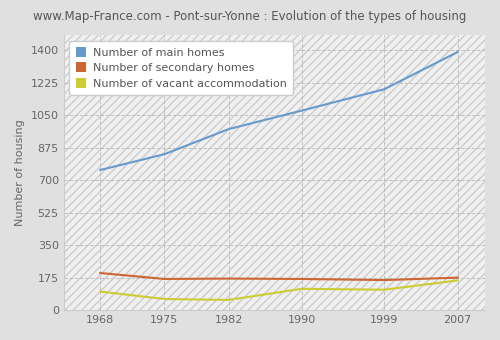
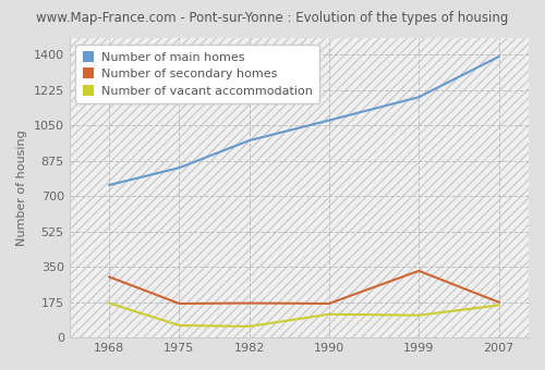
Number of secondary homes/1968: 200 -> 300
Number of vacant accommodation/1968: 100 -> 170
Number of secondary homes/1999: 160 -> 330
